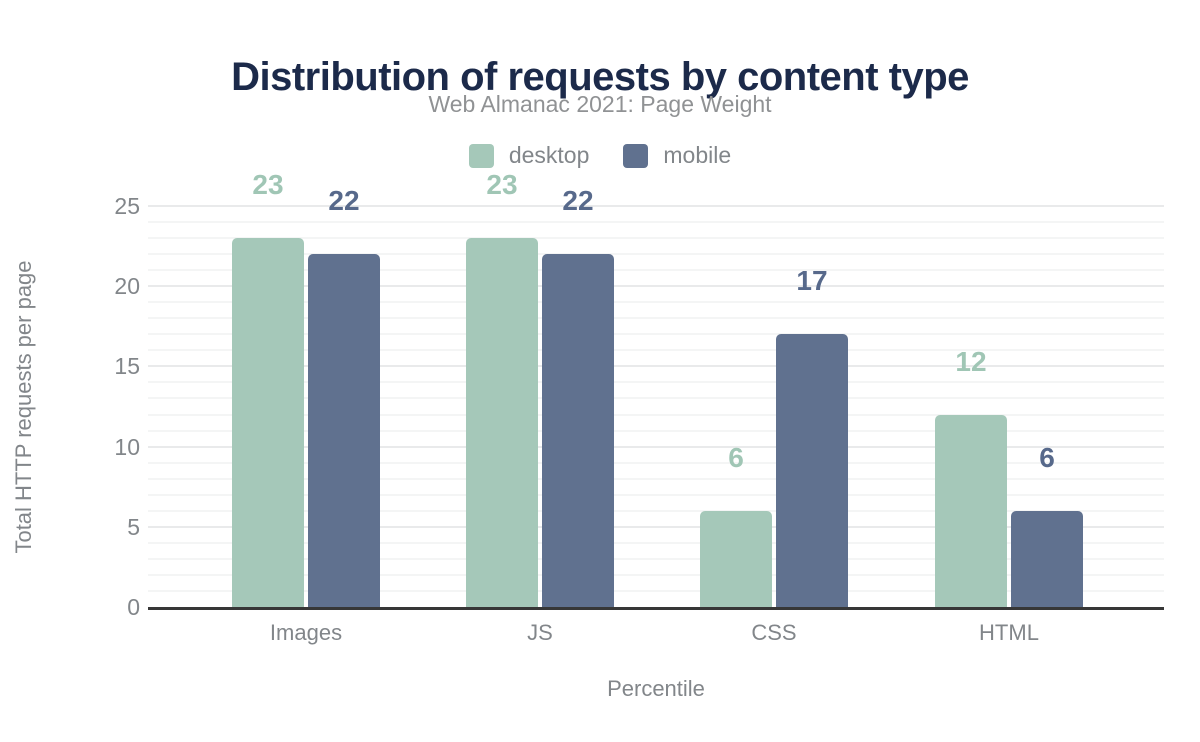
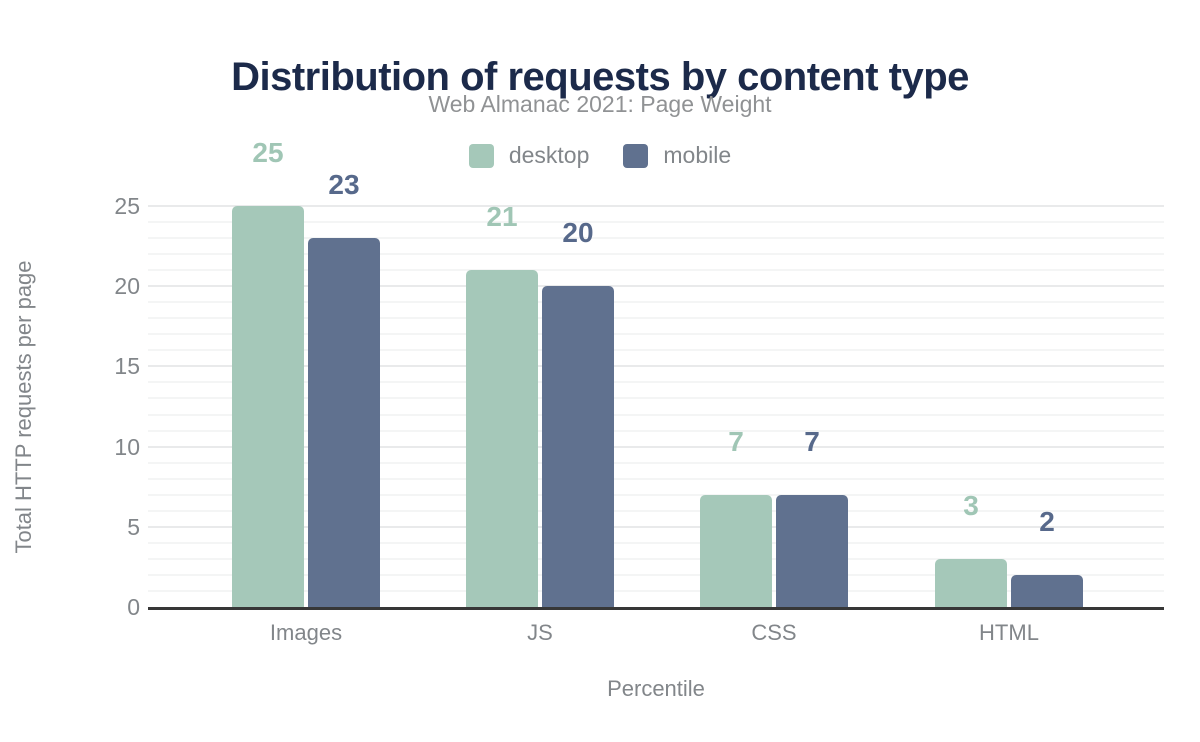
desktop/Images: 23 -> 25
mobile/Images: 22 -> 23
desktop/JS: 23 -> 21
mobile/JS: 22 -> 20
desktop/CSS: 6 -> 7
mobile/CSS: 17 -> 7
desktop/HTML: 12 -> 3
mobile/HTML: 6 -> 2
